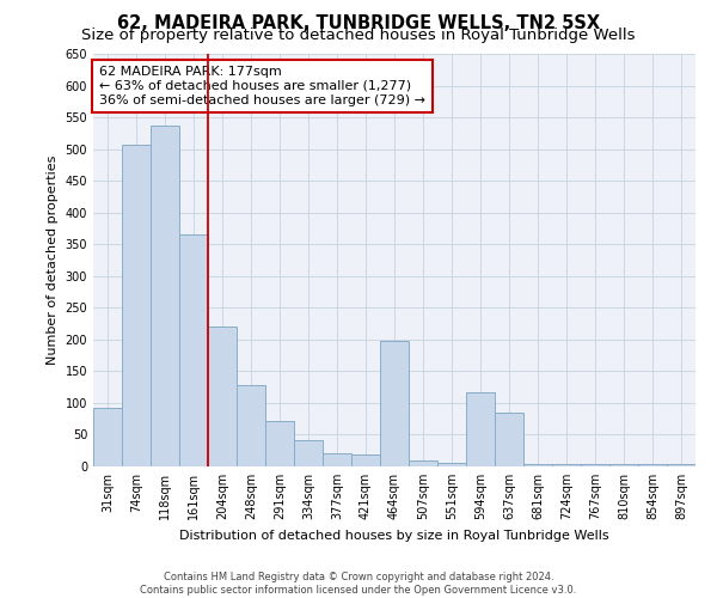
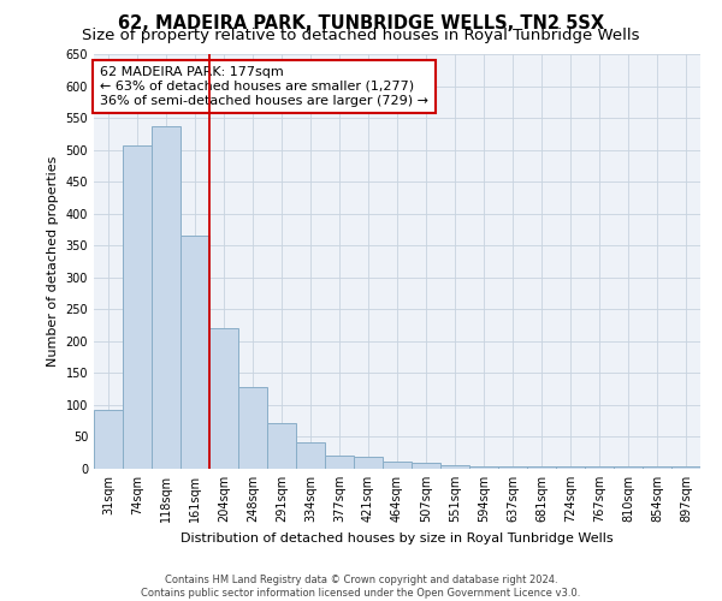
464sqm: 198 -> 11
594sqm: 116 -> 4
637sqm: 84 -> 4
